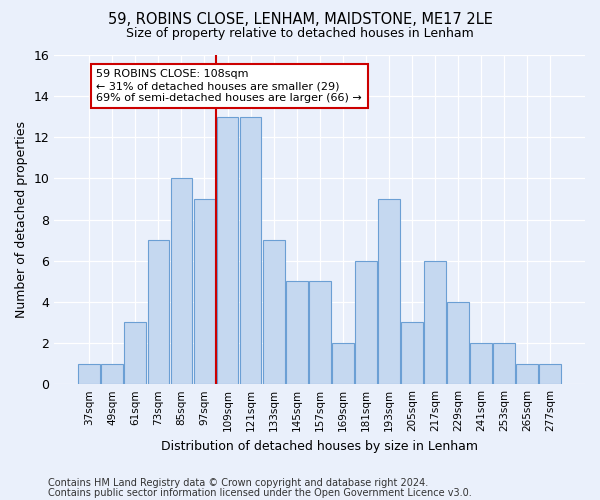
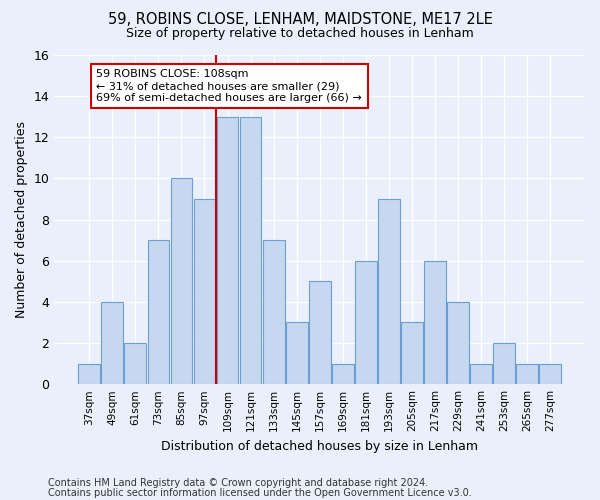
49sqm: 1 -> 4
61sqm: 3 -> 2
145sqm: 5 -> 3
169sqm: 2 -> 1
241sqm: 2 -> 1
